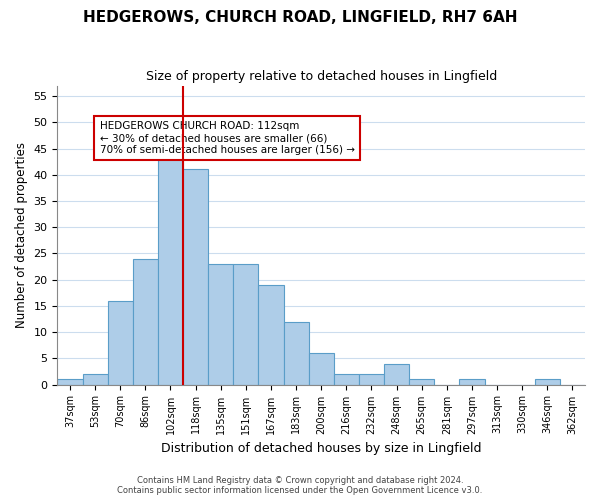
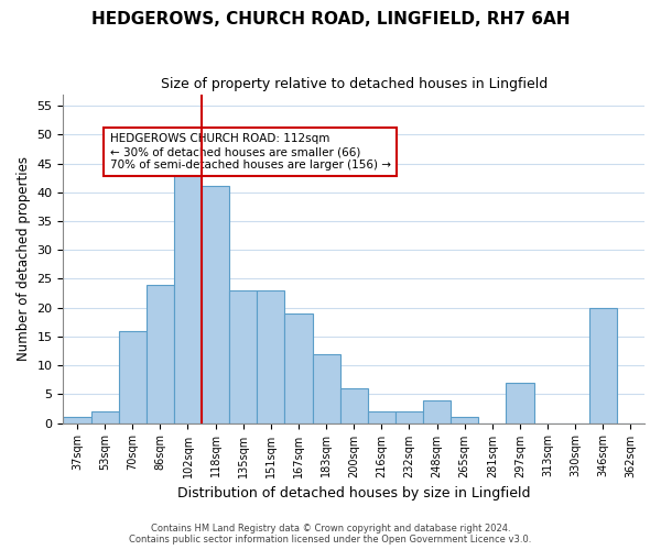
297sqm: 1 -> 7
346sqm: 1 -> 20
